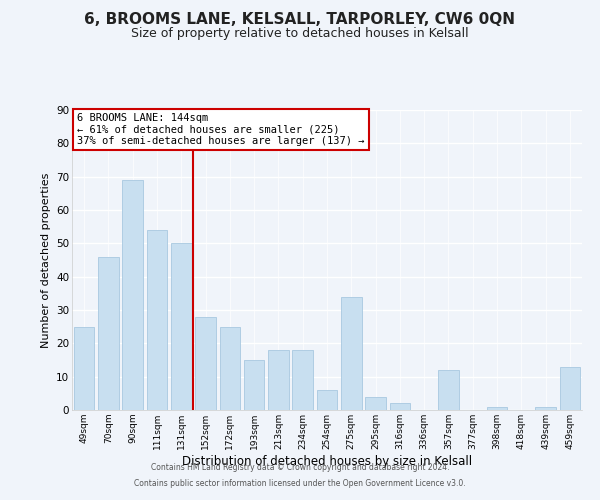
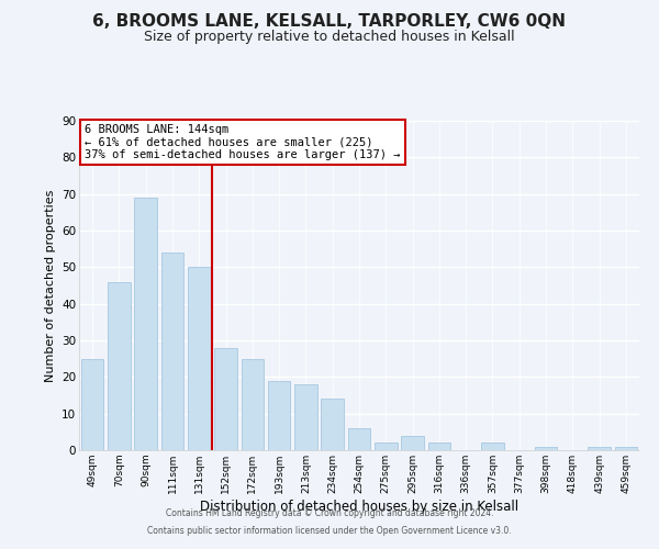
193sqm: 15 -> 19
234sqm: 18 -> 14
275sqm: 34 -> 2
357sqm: 12 -> 2
459sqm: 13 -> 1
